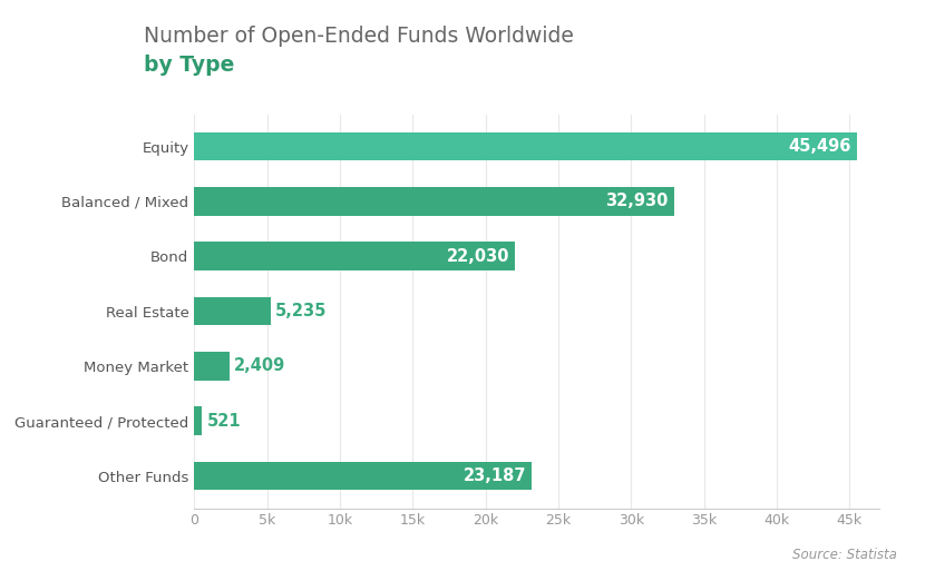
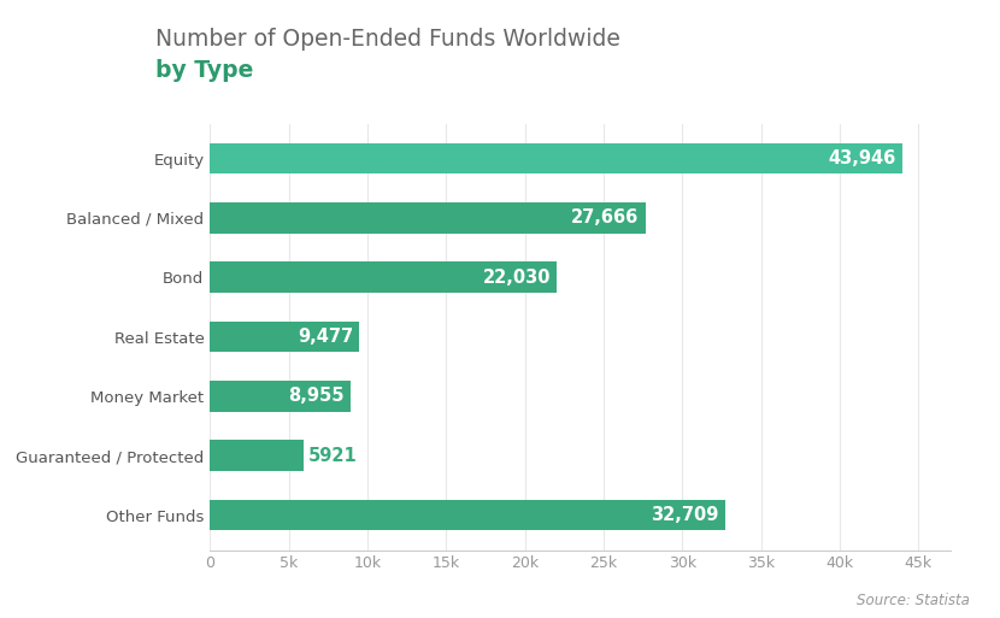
Equity: 45,496 -> 43,946
Balanced / Mixed: 32,930 -> 27,666
Real Estate: 5,235 -> 9,477
Money Market: 2,409 -> 8,955
Guaranteed / Protected: 521 -> 5921
Other Funds: 23,187 -> 32,709
